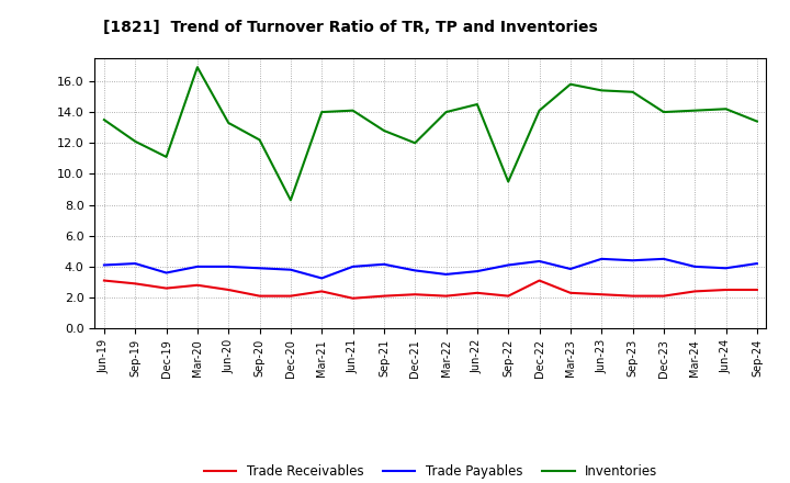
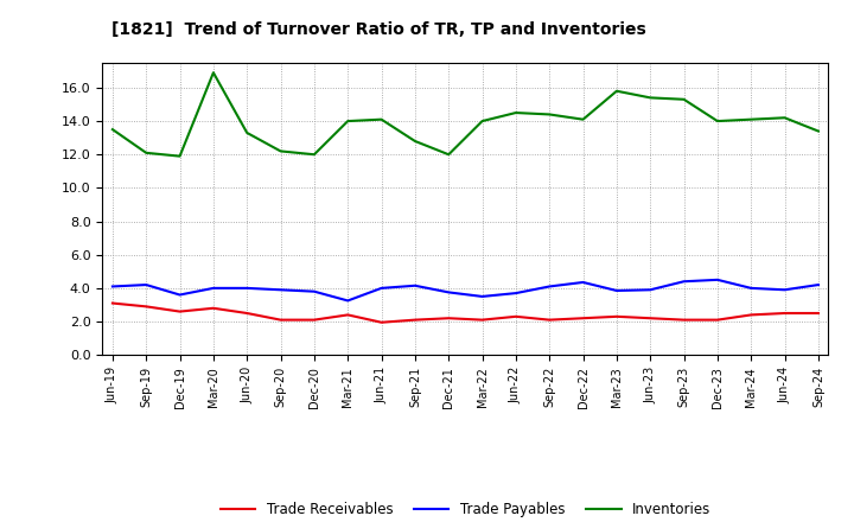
Inventories/Dec-19: 11.1 -> 11.9
Inventories/Dec-20: 8.3 -> 12.0
Inventories/Sep-22: 9.5 -> 14.4
Trade Receivables/Dec-22: 3.1 -> 2.2
Trade Payables/Jun-23: 4.5 -> 3.9
